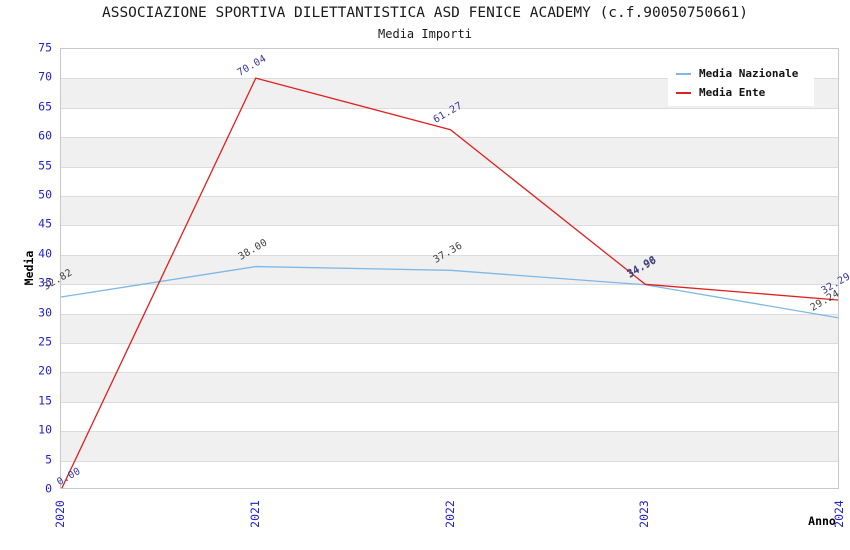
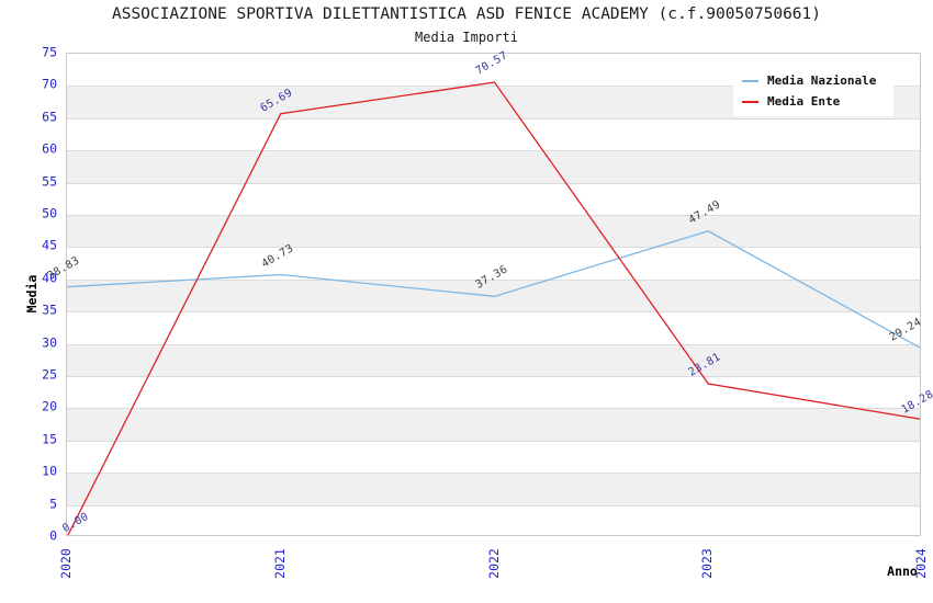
Media Nazionale/2020: 32.82 -> 38.83
Media Nazionale/2021: 38.00 -> 40.73
Media Ente/2021: 70.04 -> 65.69
Media Ente/2022: 61.27 -> 70.57
Media Nazionale/2023: 34.90 -> 47.49
Media Ente/2023: 34.98 -> 23.81
Media Ente/2024: 32.29 -> 18.28
